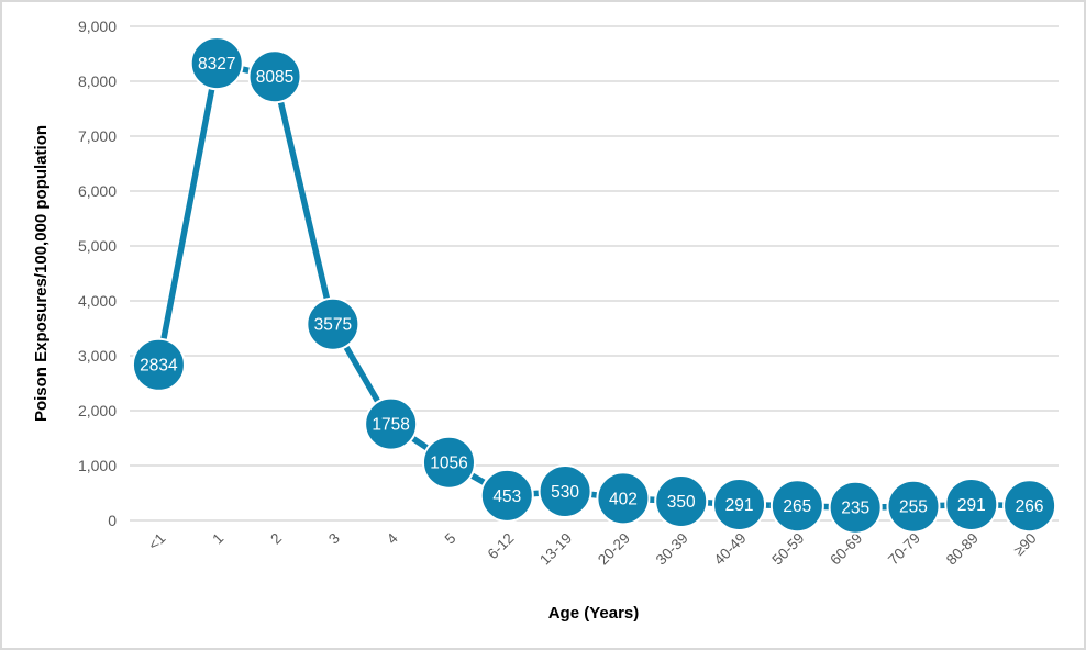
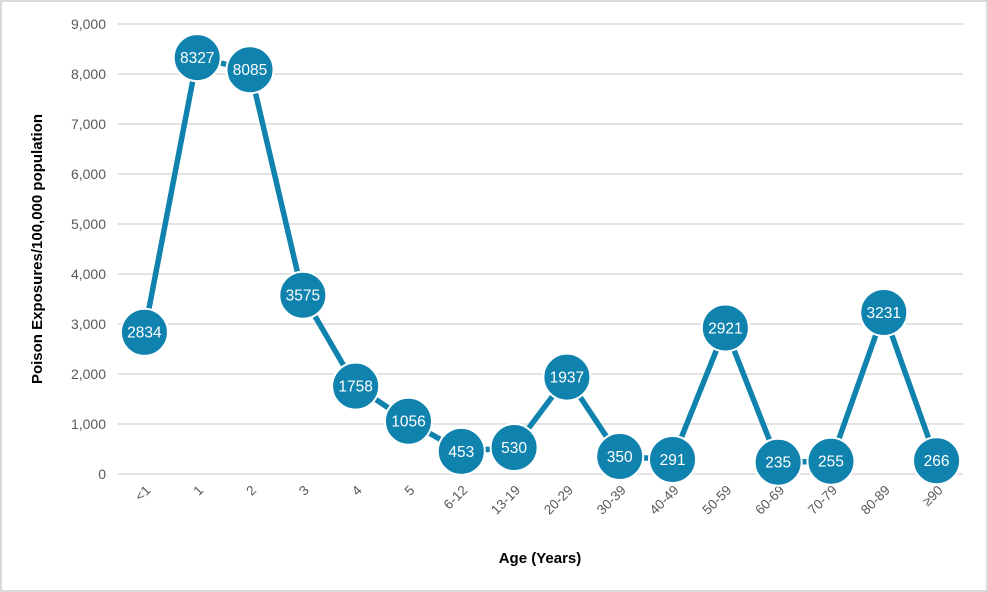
20-29: 402 -> 1937
50-59: 265 -> 2921
80-89: 291 -> 3231
